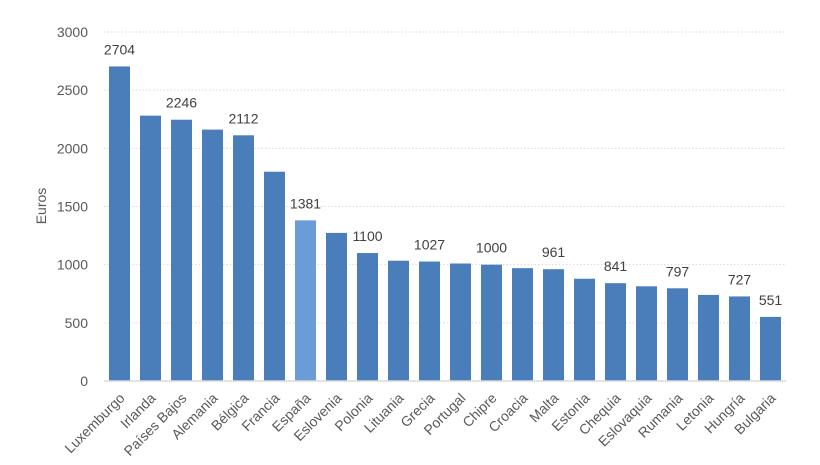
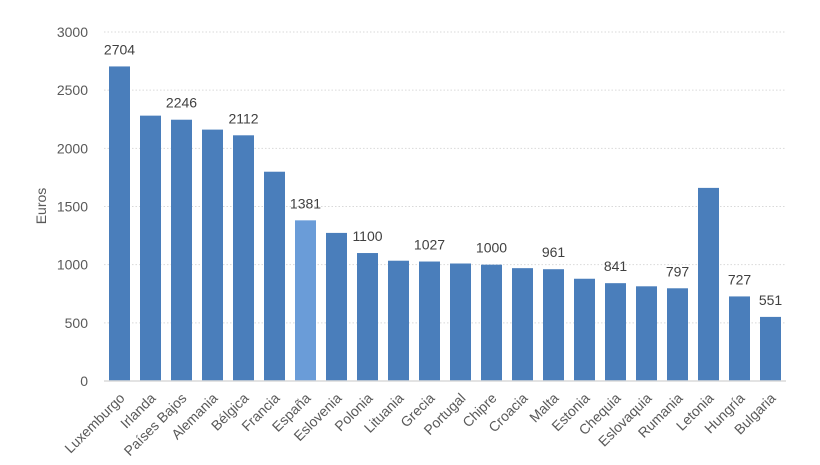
Letonia: 740 -> 1660
